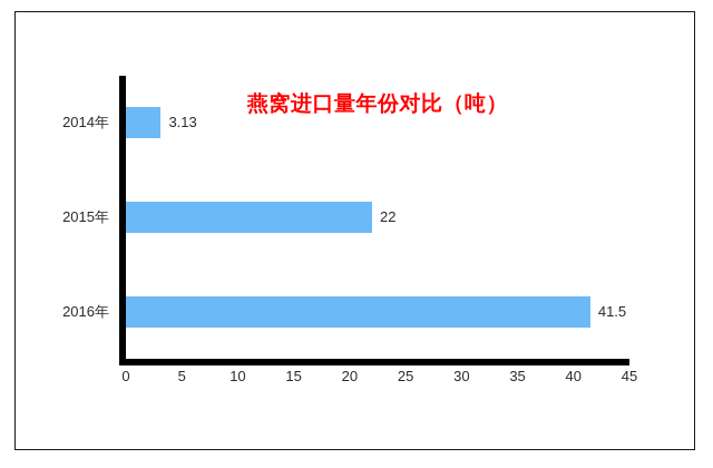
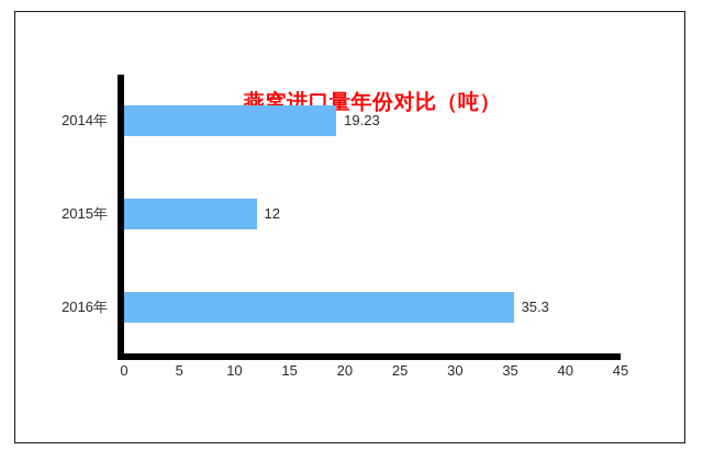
2014年: 3.13 -> 19.23
2015年: 22 -> 12
2016年: 41.5 -> 35.3
